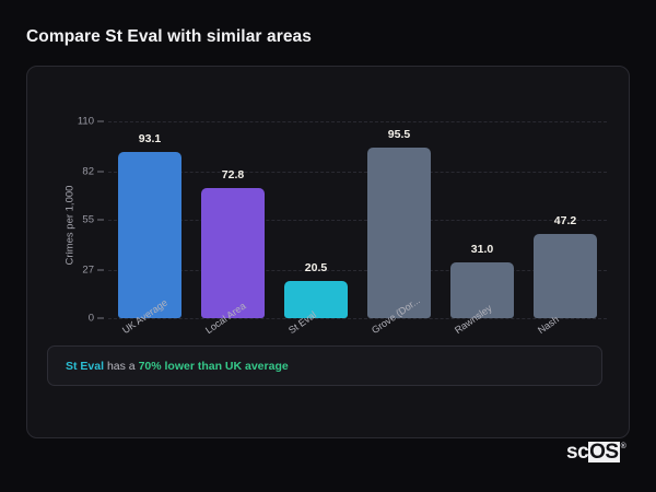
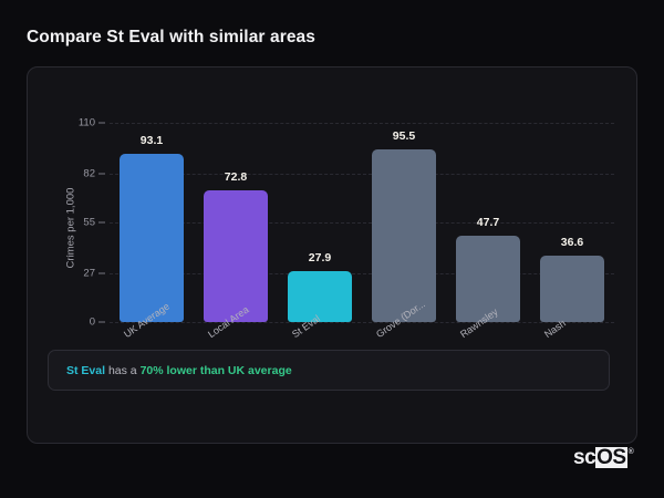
St Eval: 20.5 -> 27.9
Rawnsley: 31.0 -> 47.7
Nash: 47.2 -> 36.6
